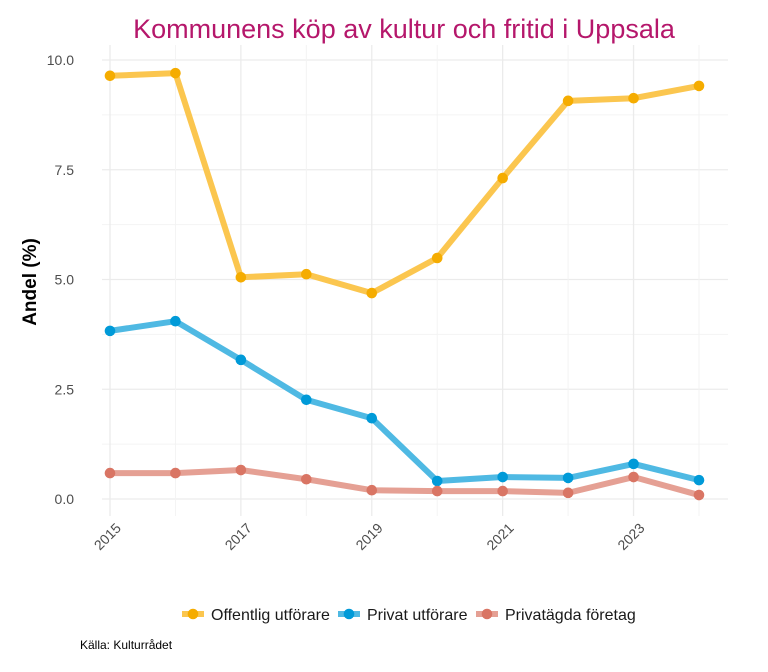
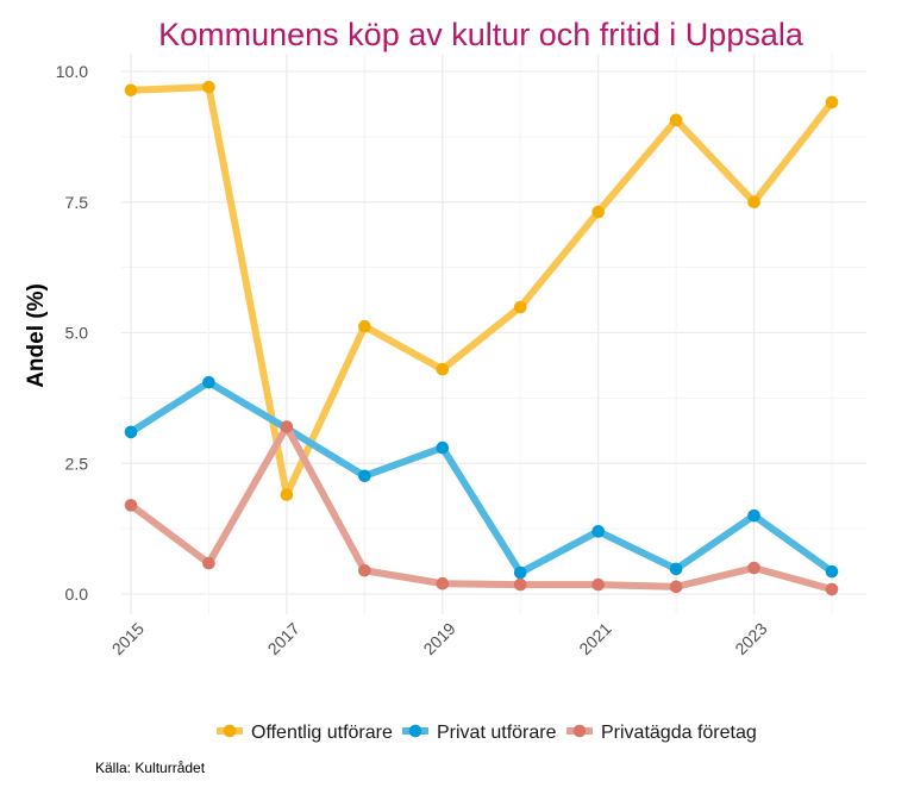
Privat utförare/2015: 3.8 -> 3.1
Privatägda företag/2015: 0.6 -> 1.7
Offentlig utförare/2017: 5.0 -> 1.9
Privatägda företag/2017: 0.7 -> 3.2
Offentlig utförare/2019: 4.7 -> 4.3
Privat utförare/2019: 1.8 -> 2.8
Privat utförare/2021: 0.5 -> 1.2
Offentlig utförare/2023: 9.1 -> 7.5
Privat utförare/2023: 0.8 -> 1.5
